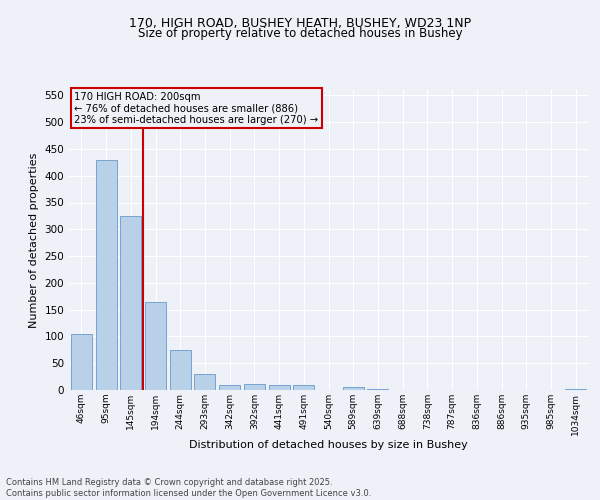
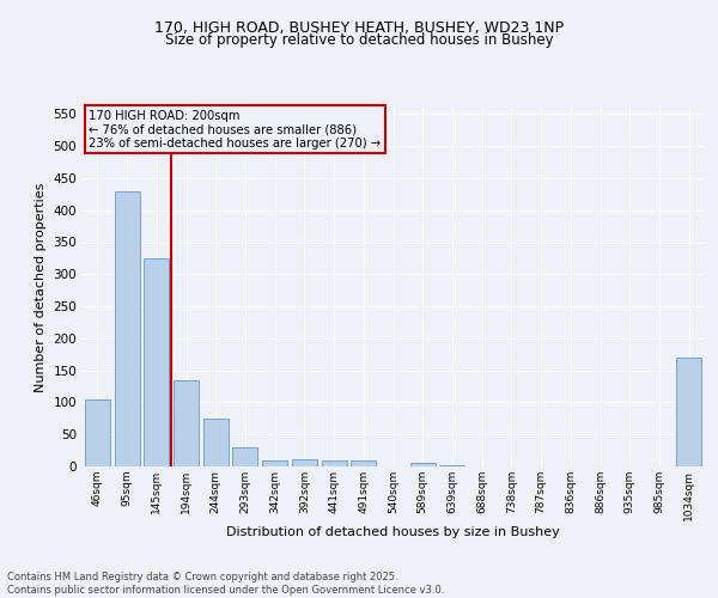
194sqm: 165 -> 134
1034sqm: 1 -> 170
